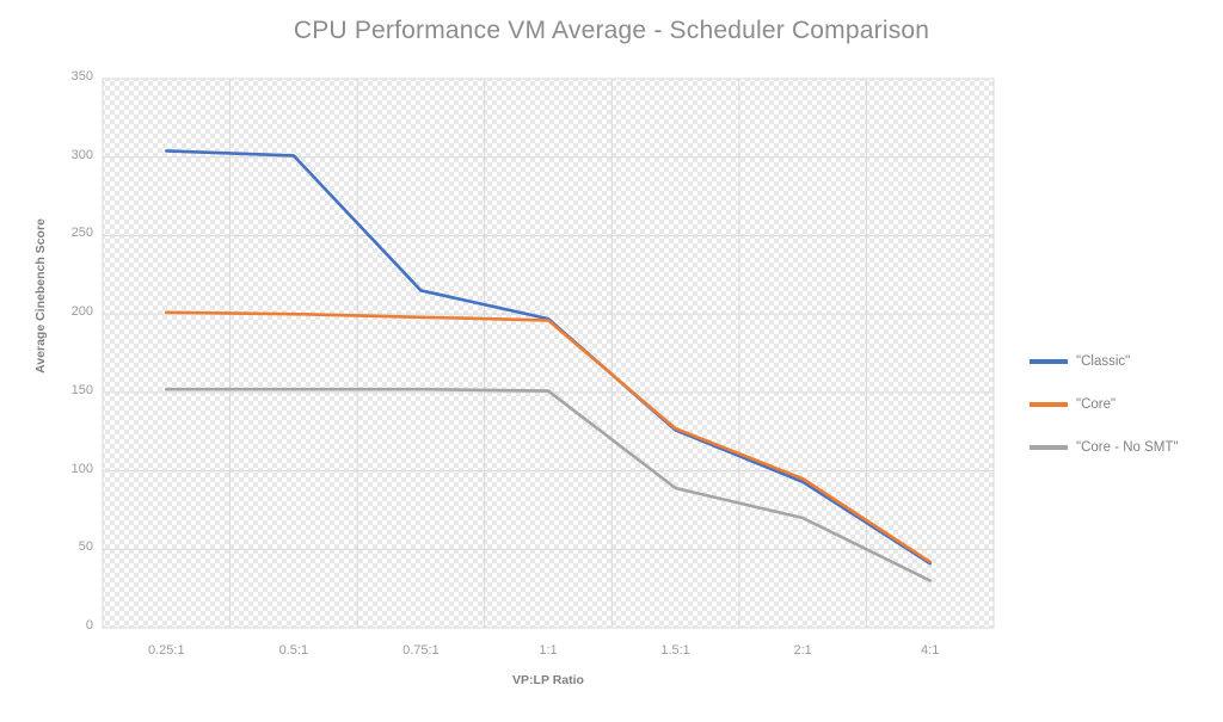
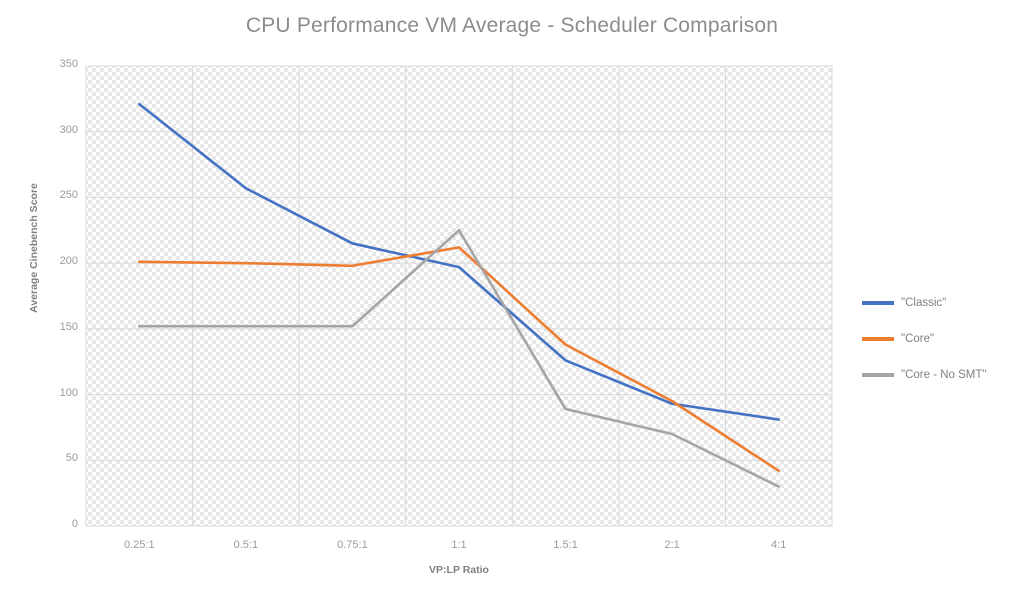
"Classic"/0.25:1: 304 -> 321
"Classic"/0.5:1: 301 -> 257
"Core"/1:1: 196 -> 212
"Core - No SMT"/1:1: 151 -> 225
"Core"/1.5:1: 127 -> 138
"Classic"/4:1: 41 -> 81
